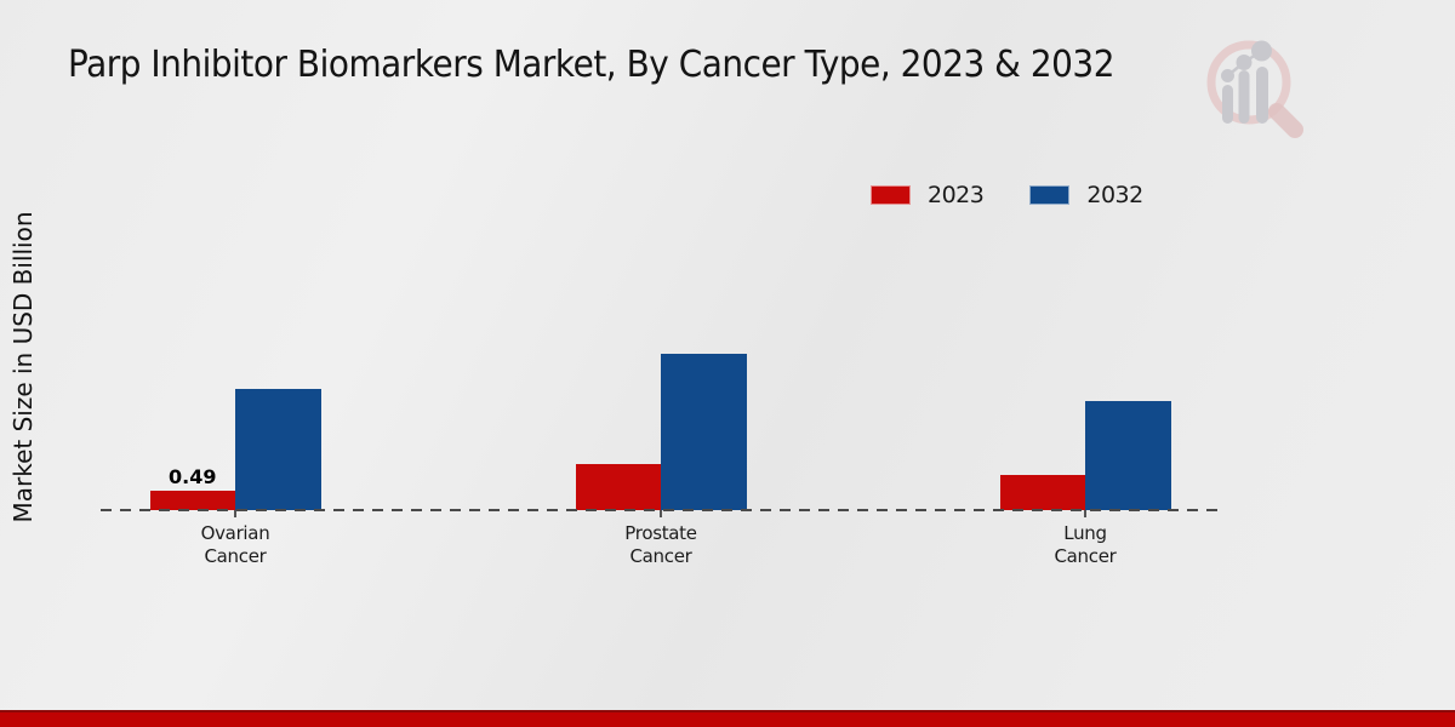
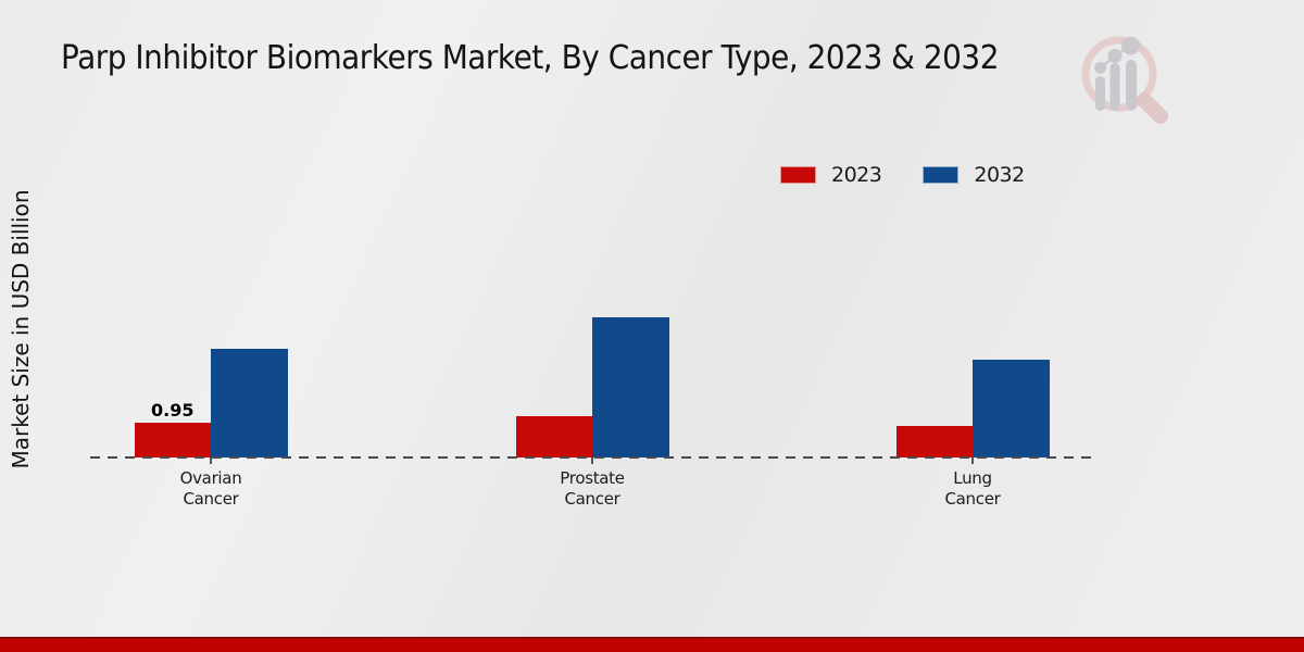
2023/Ovarian Cancer: 0.49 -> 0.95
